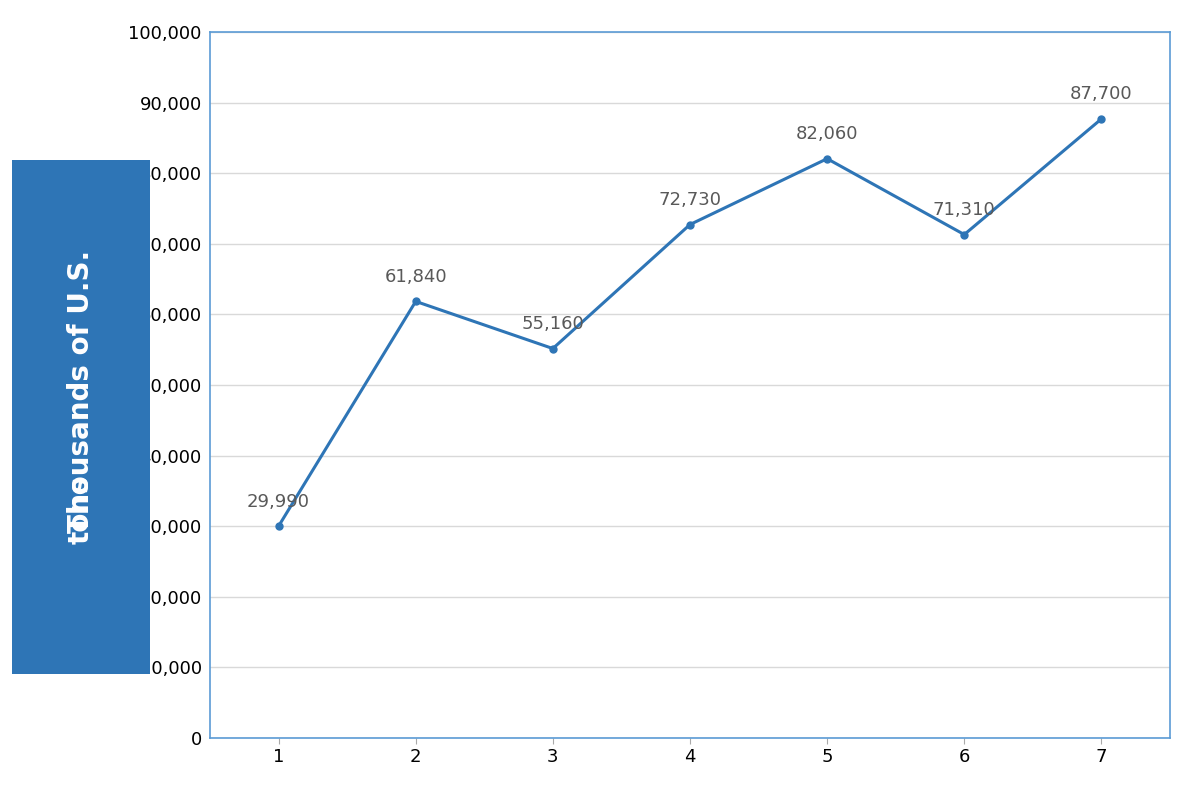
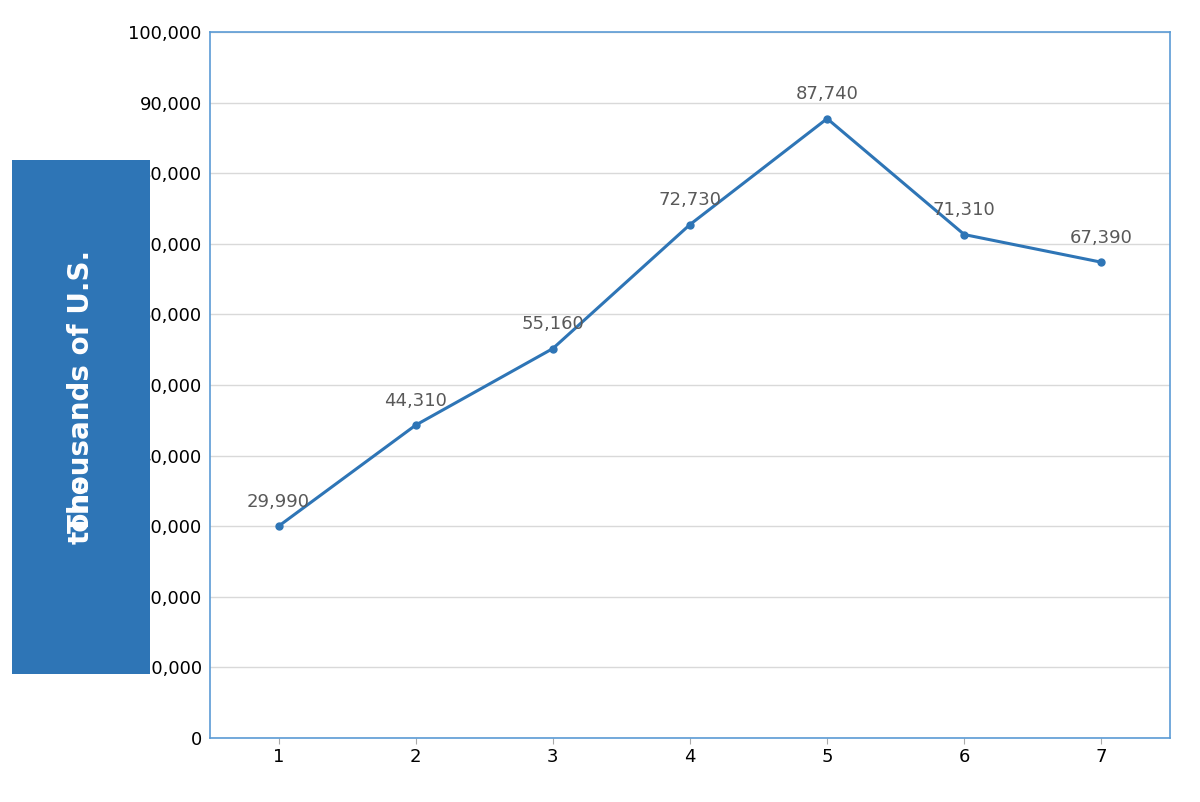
2: 61,840 -> 44,310
5: 82,060 -> 87,740
7: 87,700 -> 67,390
